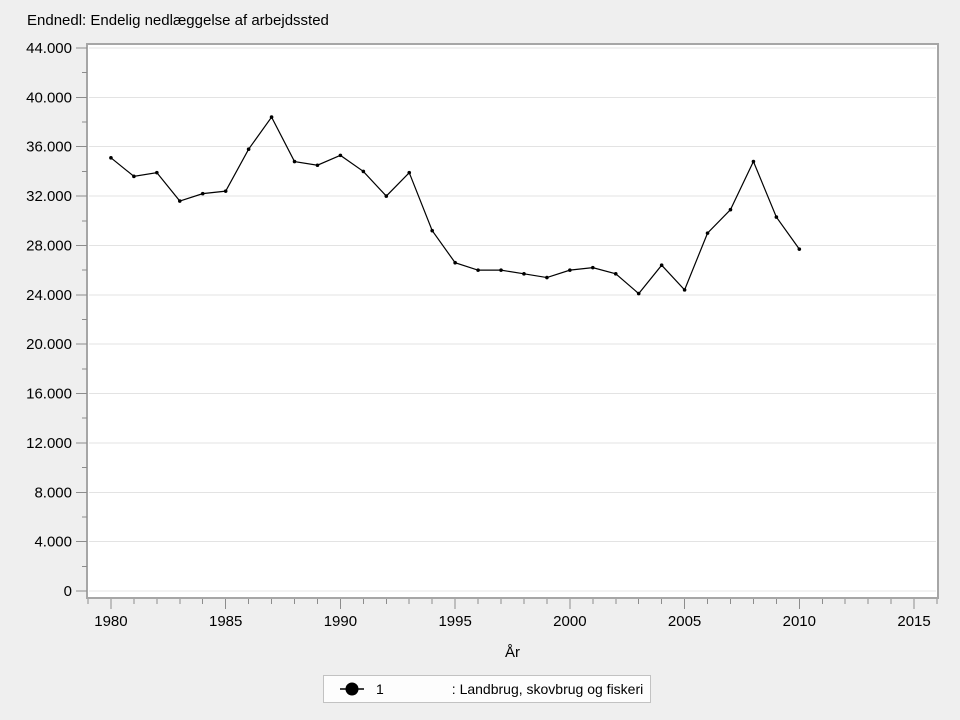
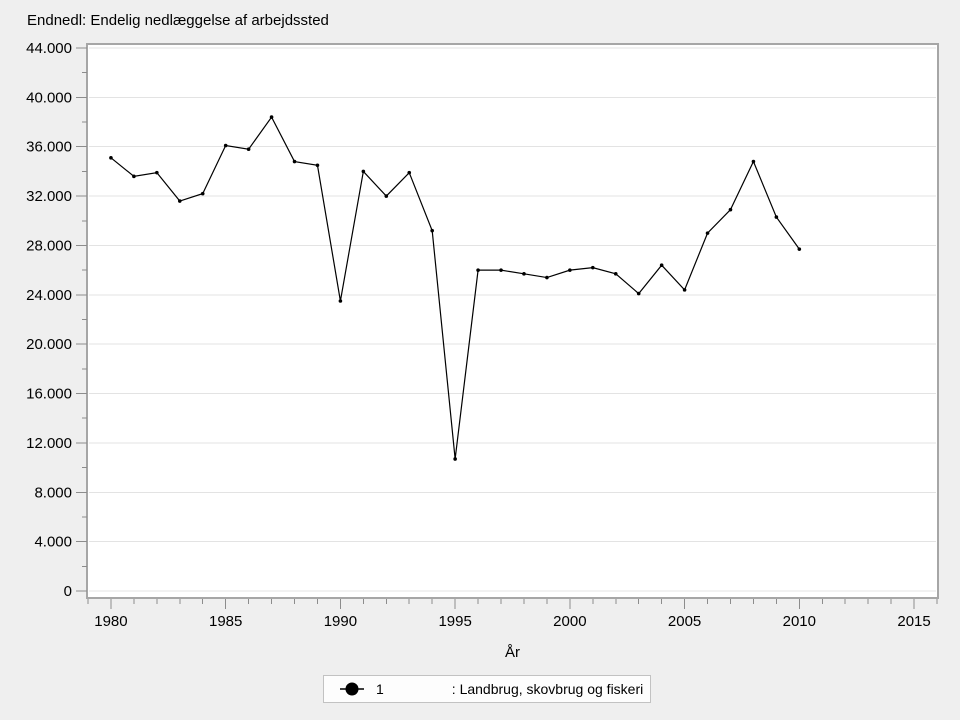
1985: 32400 -> 36100
1990: 35300 -> 23500
1995: 26600 -> 10700
